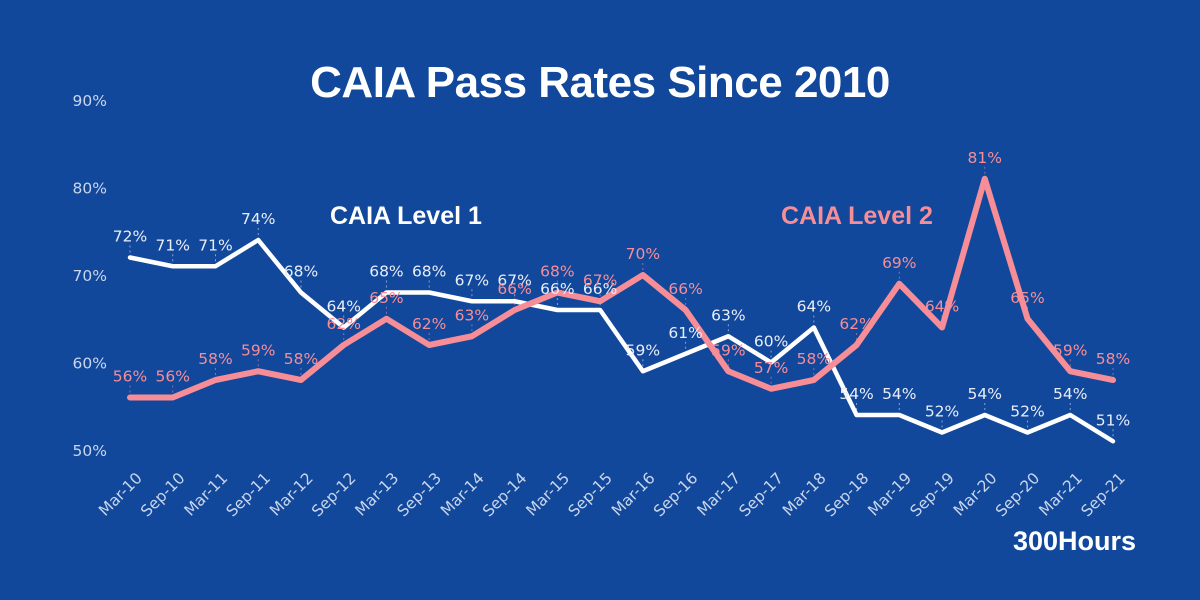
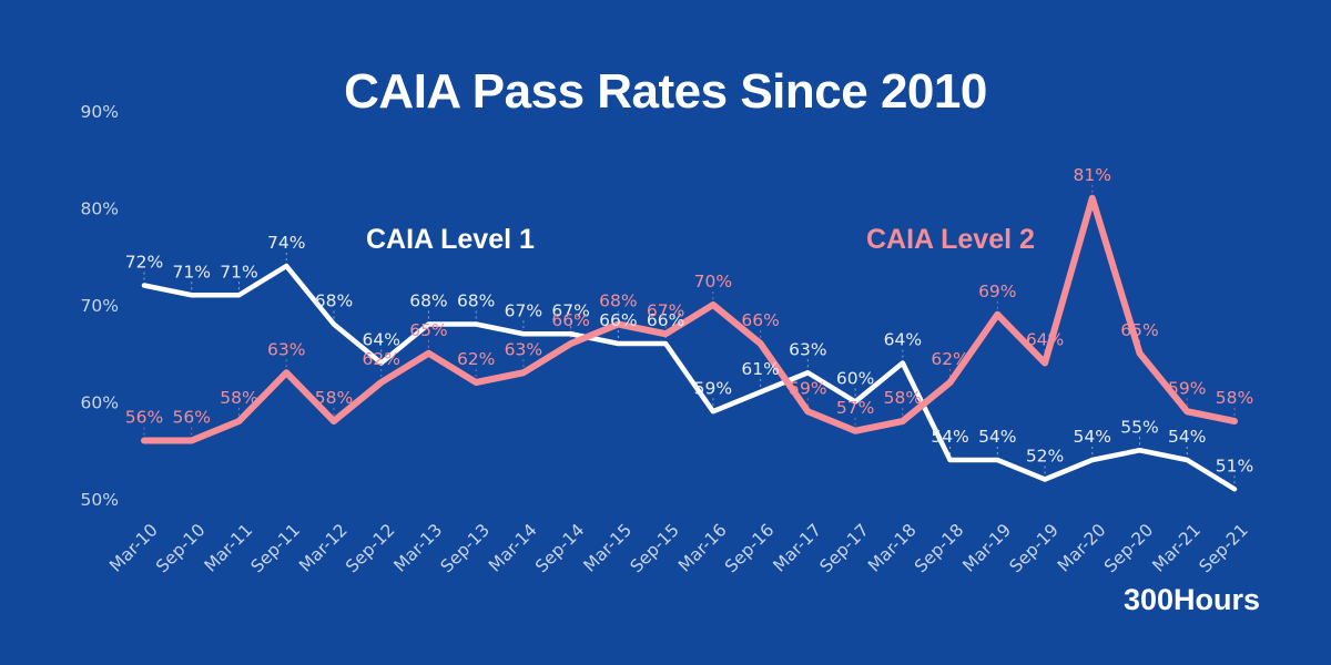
CAIA Level 2/Sep-11: 59% -> 63%
CAIA Level 1/Sep-20: 52% -> 55%
